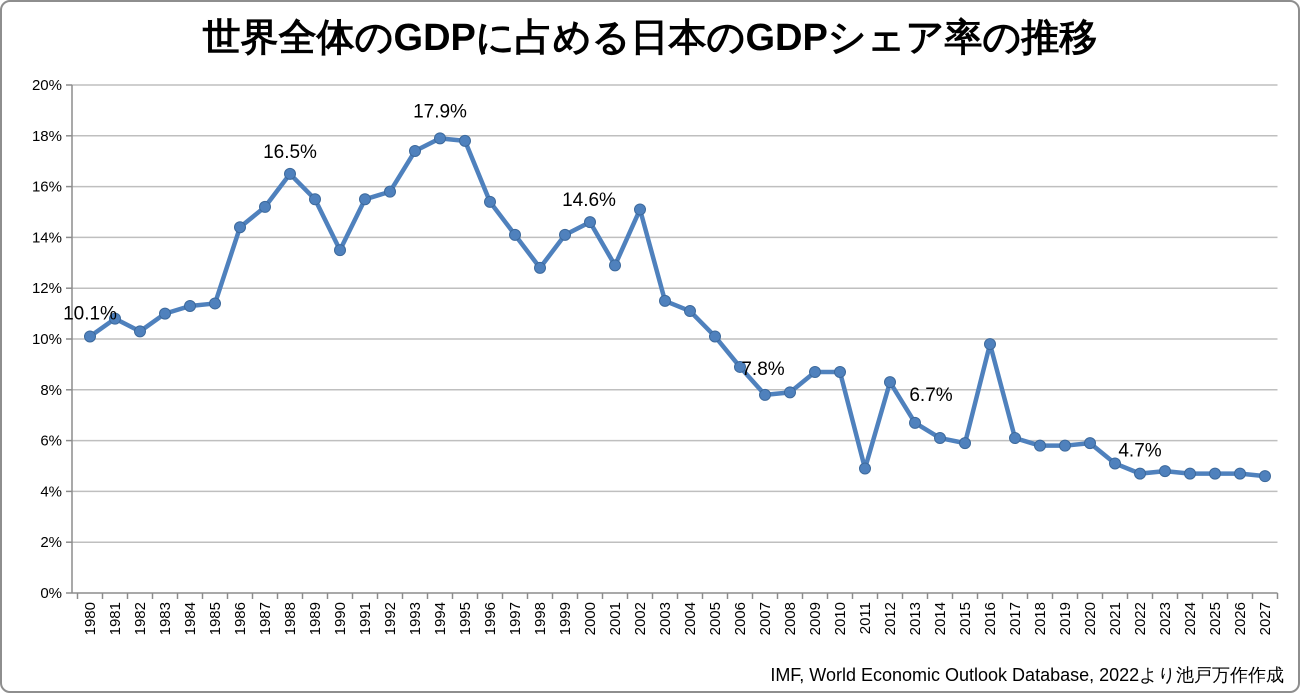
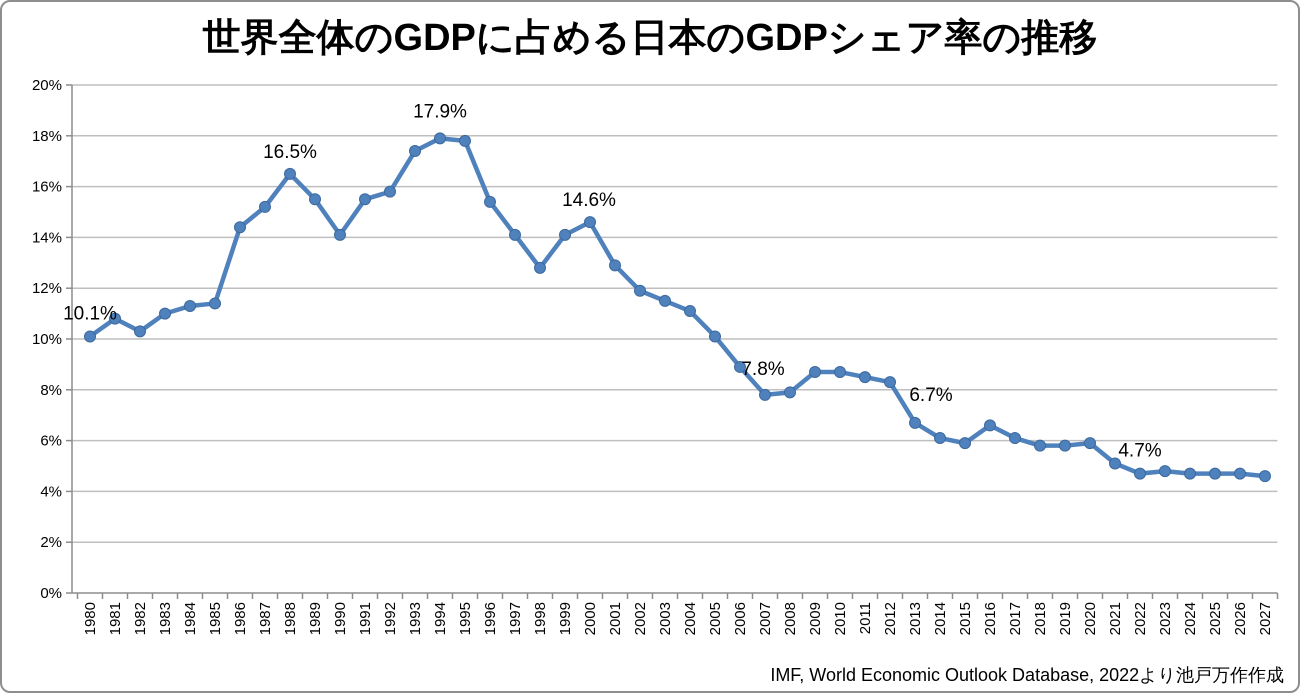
1990: 13.5% -> 14.1%
2002: 15.1% -> 11.9%
2011: 4.9% -> 8.5%
2016: 9.8% -> 6.6%
